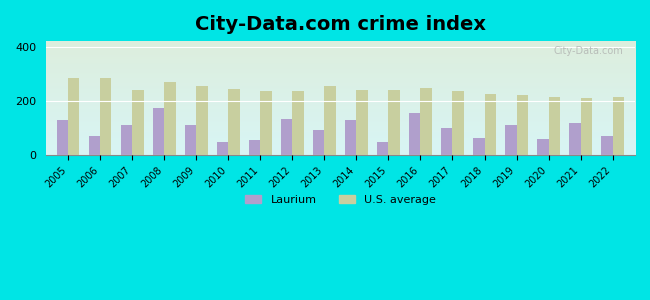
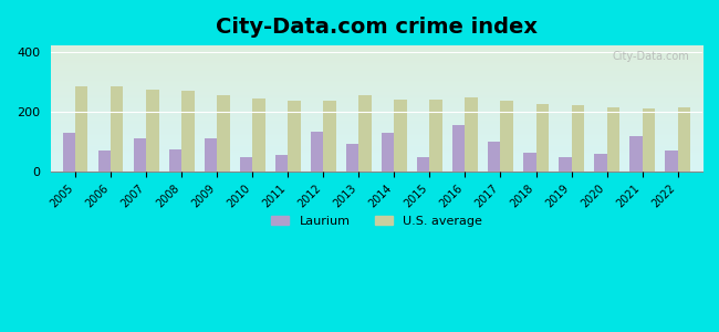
U.S. average/2007: 240 -> 275
Laurium/2008: 175 -> 75
Laurium/2019: 110 -> 48
